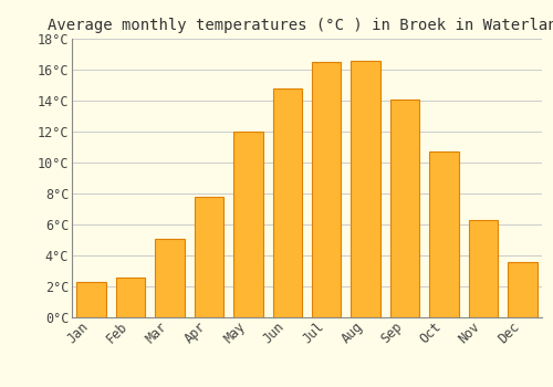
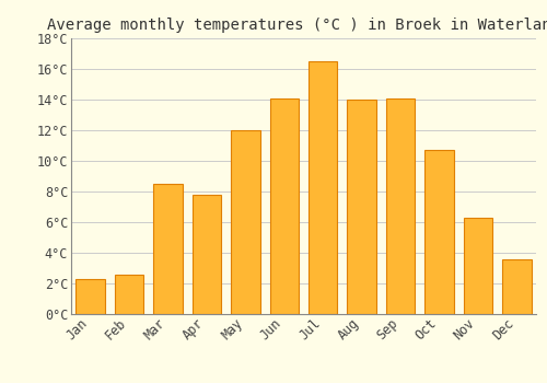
Mar: 5.1°C -> 8.5°C
Jun: 14.8°C -> 14.1°C
Aug: 16.6°C -> 14.0°C
